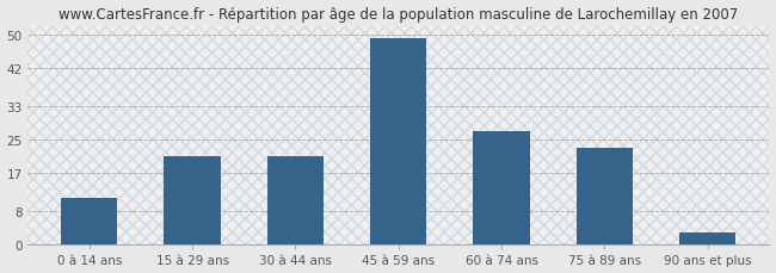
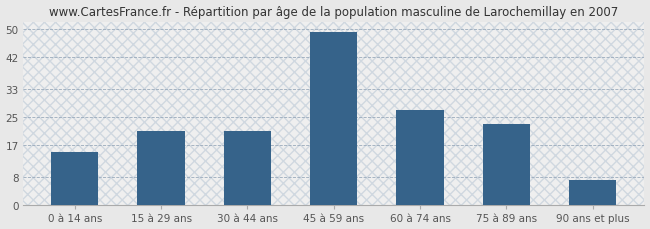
0 à 14 ans: 11 -> 15
90 ans et plus: 3 -> 7
